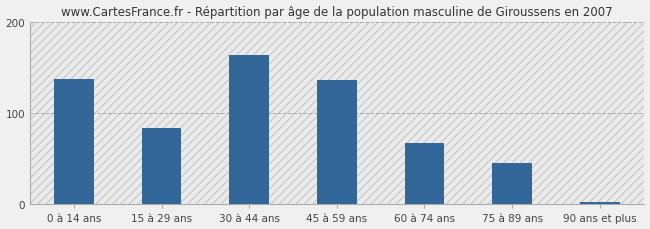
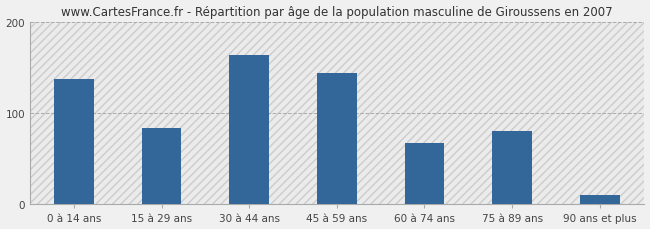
45 à 59 ans: 136 -> 144
75 à 89 ans: 45 -> 80
90 ans et plus: 3 -> 10
